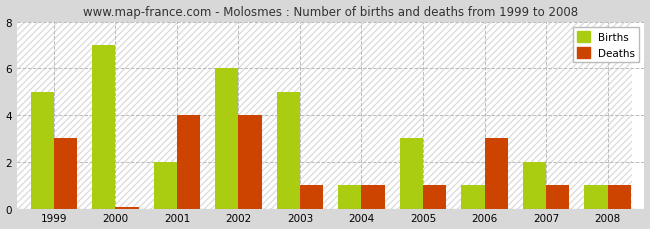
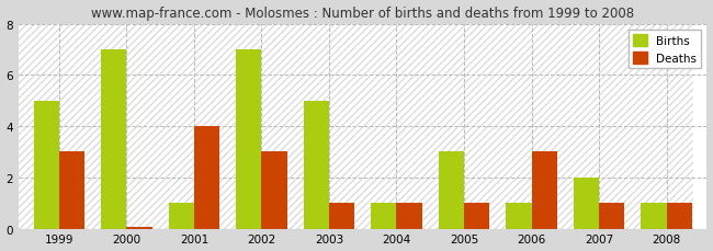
Births/2001: 2 -> 1
Births/2002: 6 -> 7
Deaths/2002: 4.00 -> 3.00
